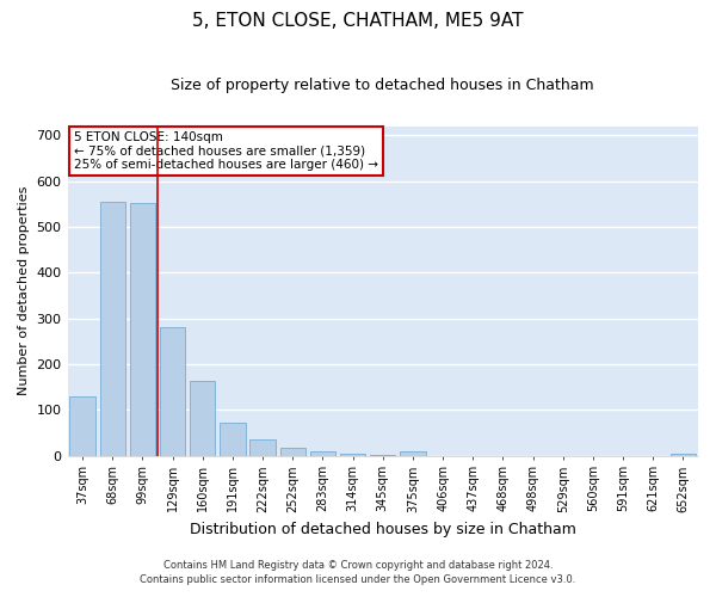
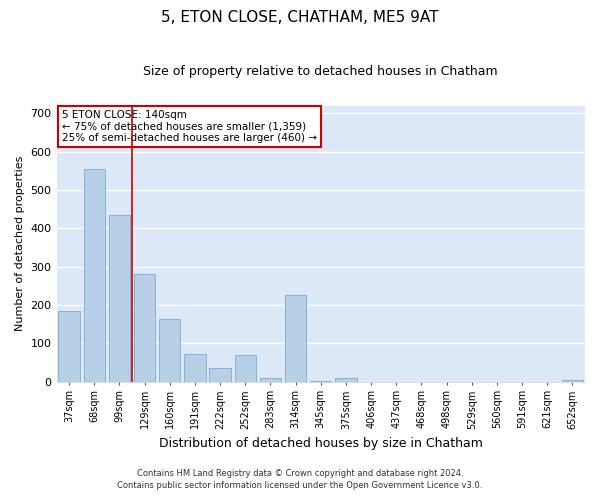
37sqm: 128 -> 185
99sqm: 553 -> 435
252sqm: 18 -> 70
314sqm: 4 -> 225
